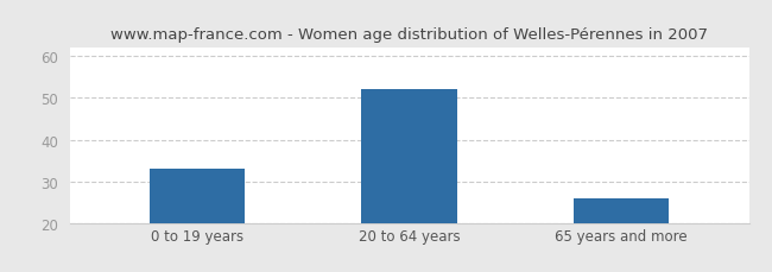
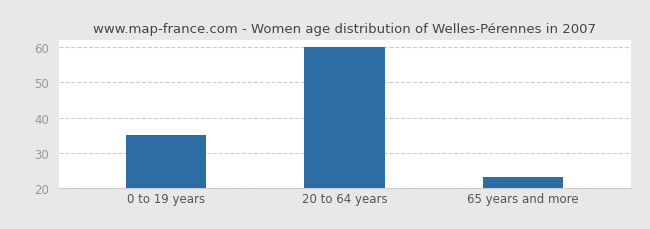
0 to 19 years: 33 -> 35
20 to 64 years: 52 -> 60
65 years and more: 26 -> 23
